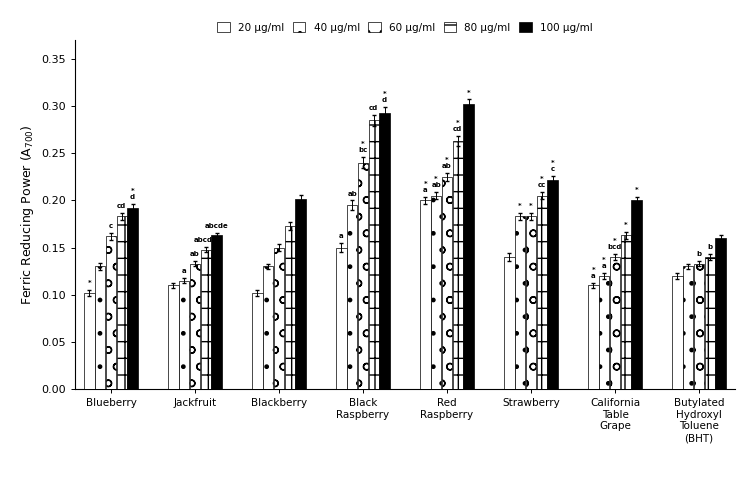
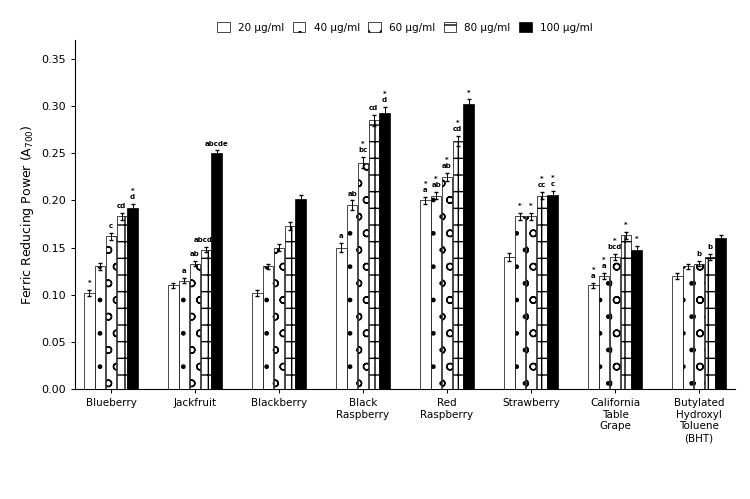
100 μg/ml/Jackfruit: 0.163 -> 0.250
100 μg/ml/Strawberry: 0.222 -> 0.206
100 μg/ml/California Table Grape: 0.200 -> 0.148
